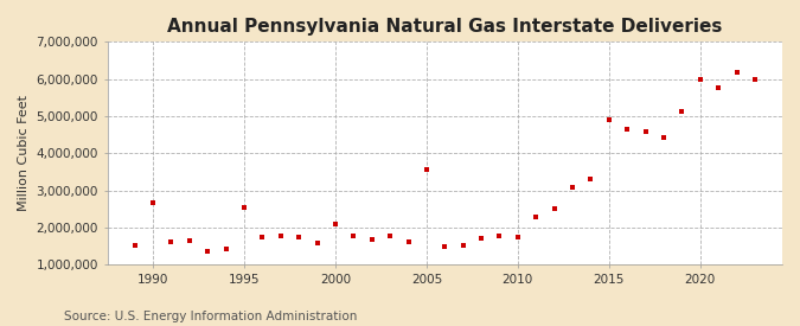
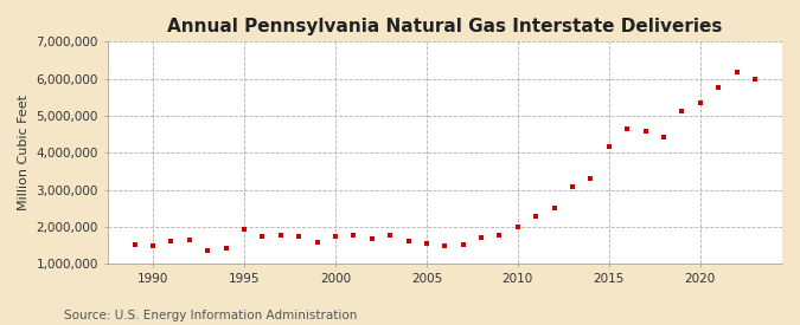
1990: 2,650,000 -> 1,480,000
1995: 2,550,000 -> 1,940,000
2000: 2,100,000 -> 1,750,000
2005: 3,550,000 -> 1,550,000
2010: 1,750,000 -> 1,990,000
2015: 4,900,000 -> 4,170,000
2020: 6,000,000 -> 5,340,000
